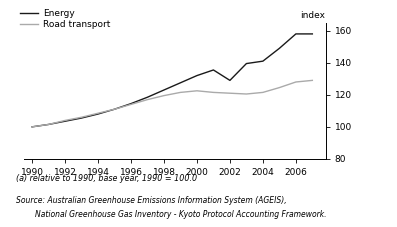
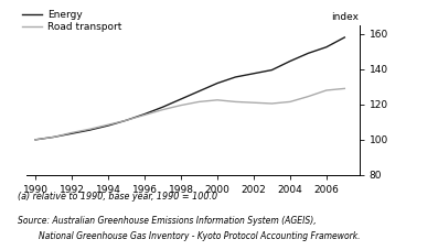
Energy/2002: 129 -> 138
Energy/2004: 141 -> 144
Energy/2006: 158 -> 152
